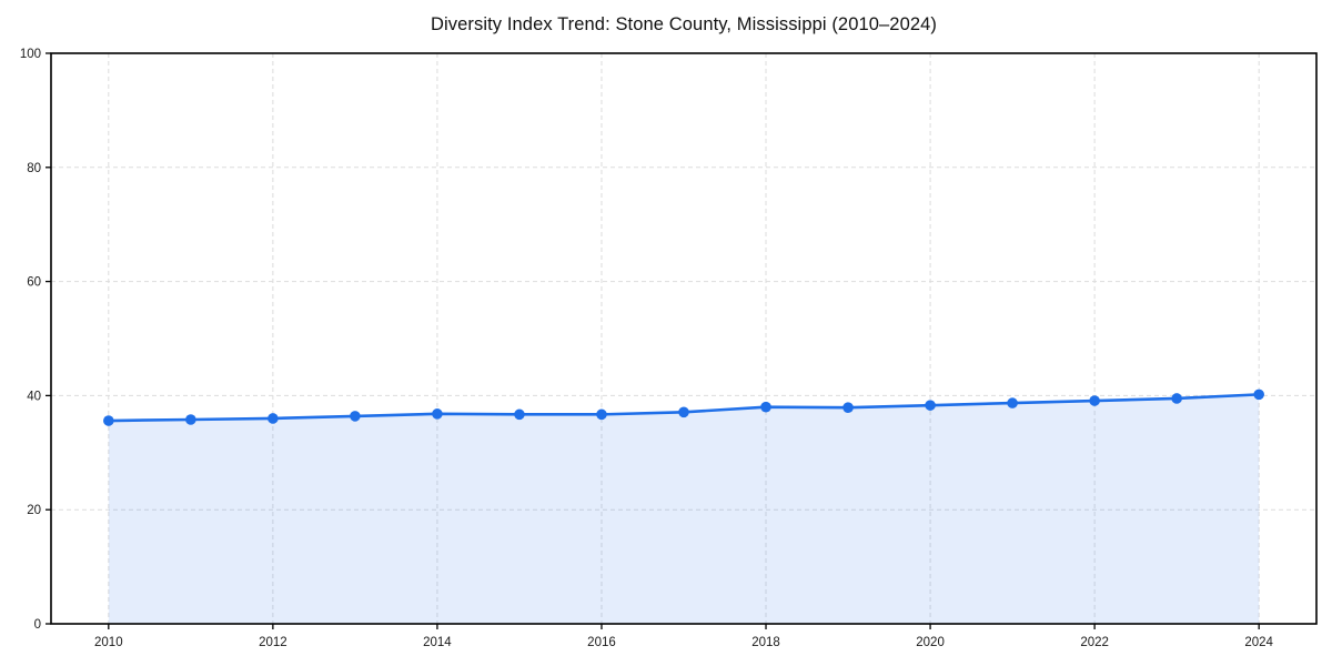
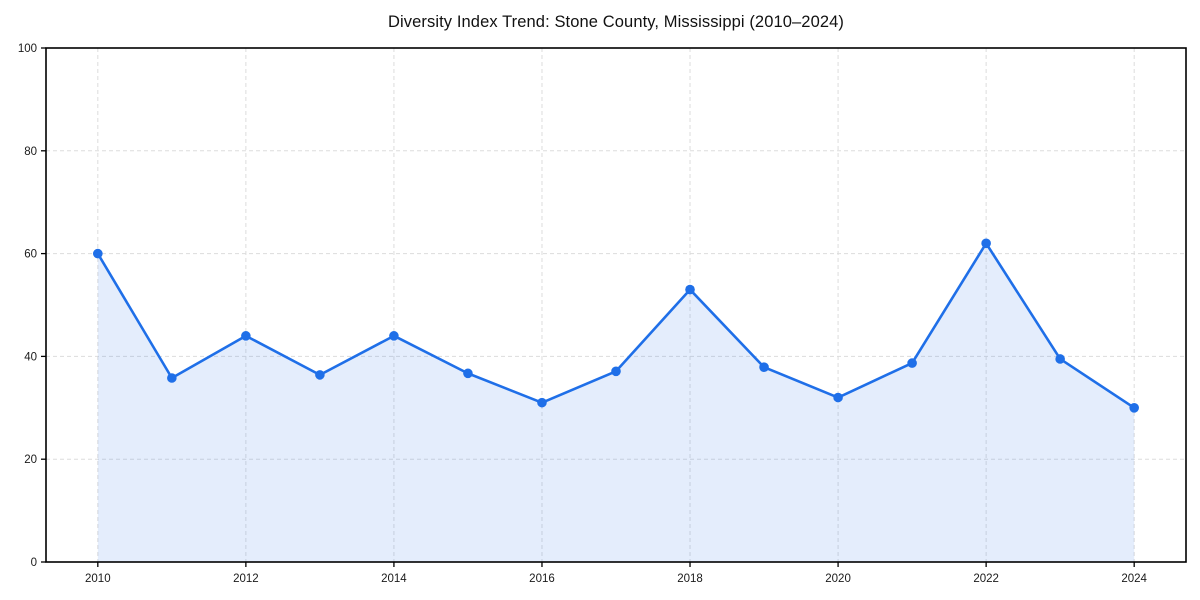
2010: 36 -> 60
2012: 36 -> 44
2014: 37 -> 44
2016: 37 -> 31
2018: 38 -> 53
2020: 38 -> 32
2022: 39 -> 62
2024: 40 -> 30
